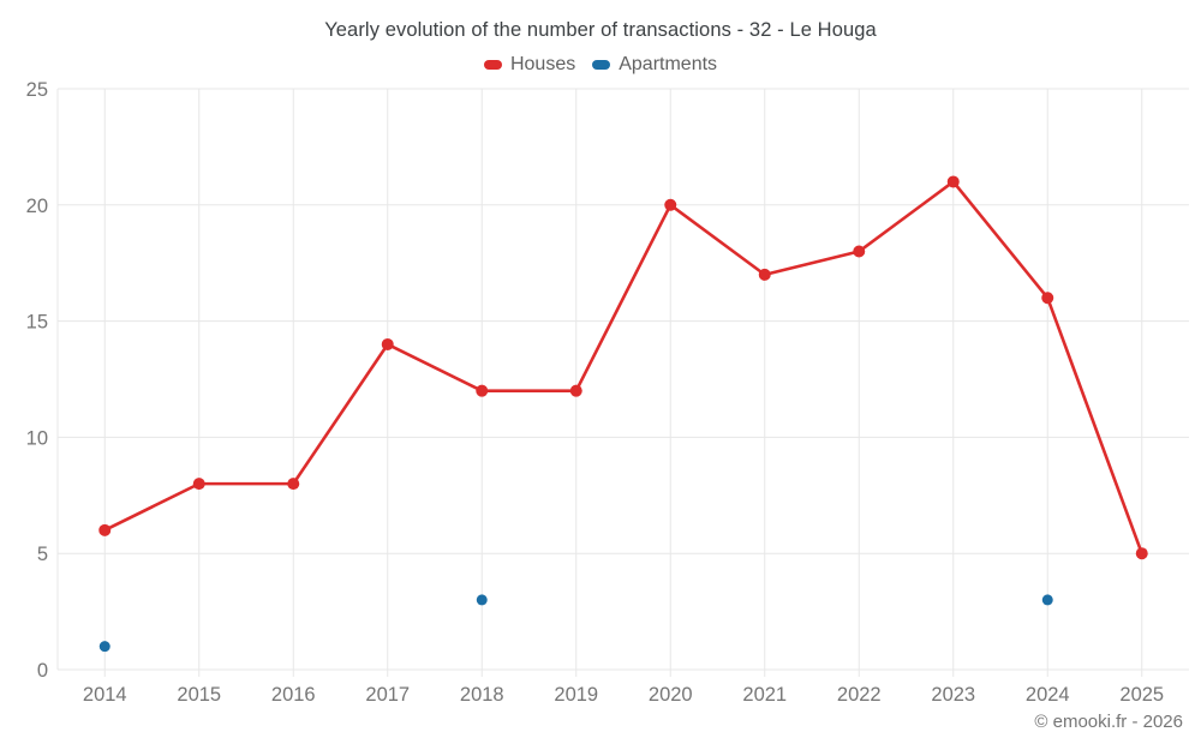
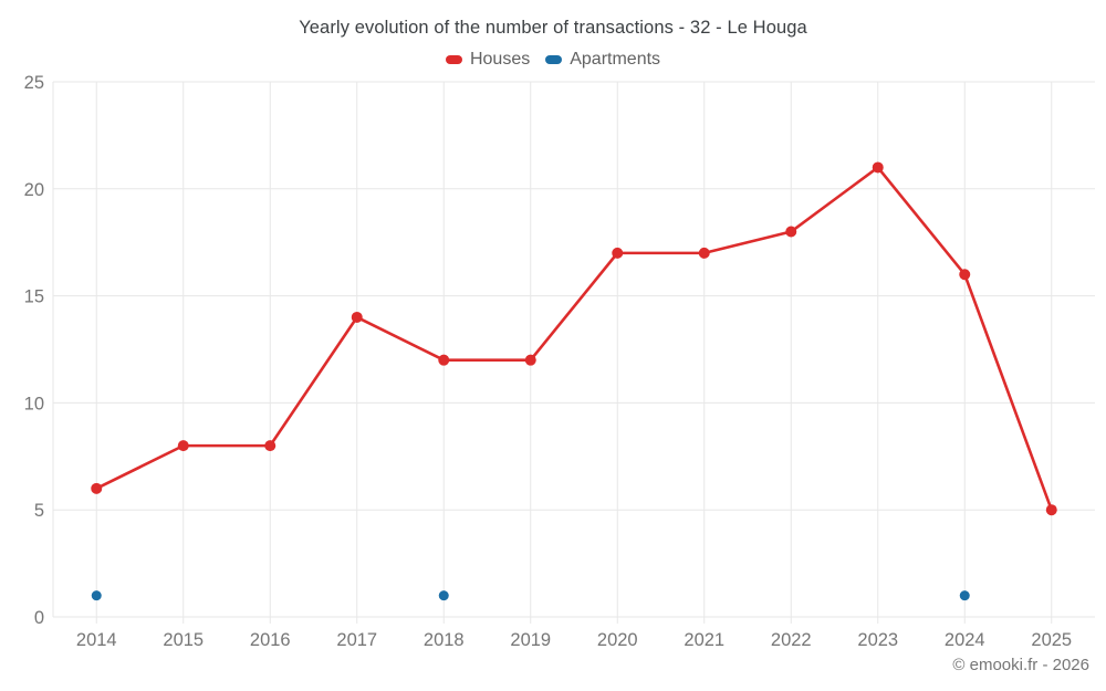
Apartments/2018: 3 -> 1
Houses/2020: 20 -> 17
Apartments/2024: 3 -> 1
